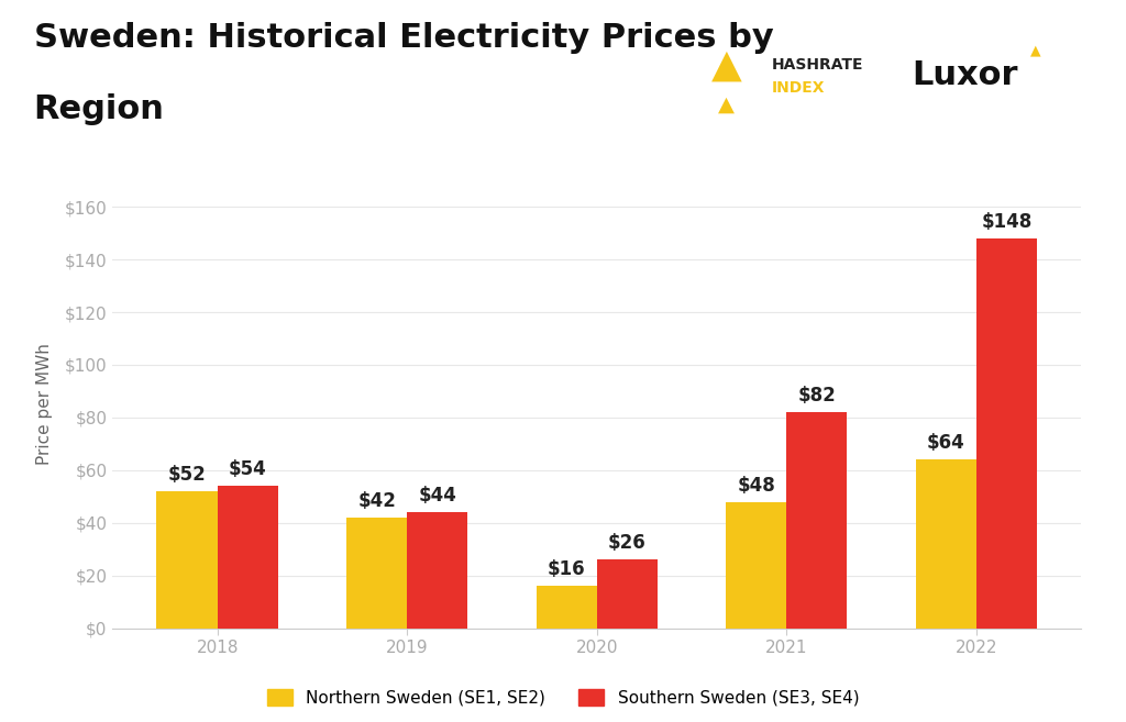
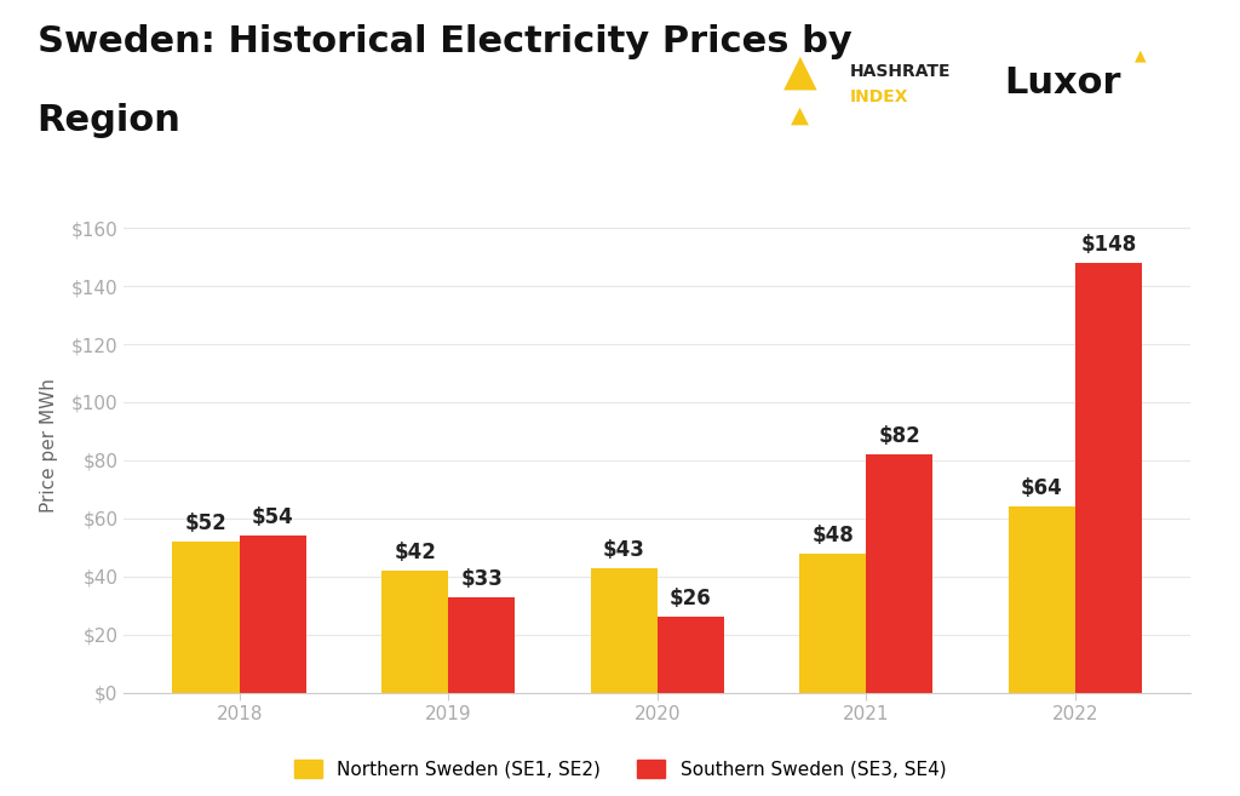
Southern Sweden (SE3, SE4)/2019: $44 -> $33
Northern Sweden (SE1, SE2)/2020: $16 -> $43
